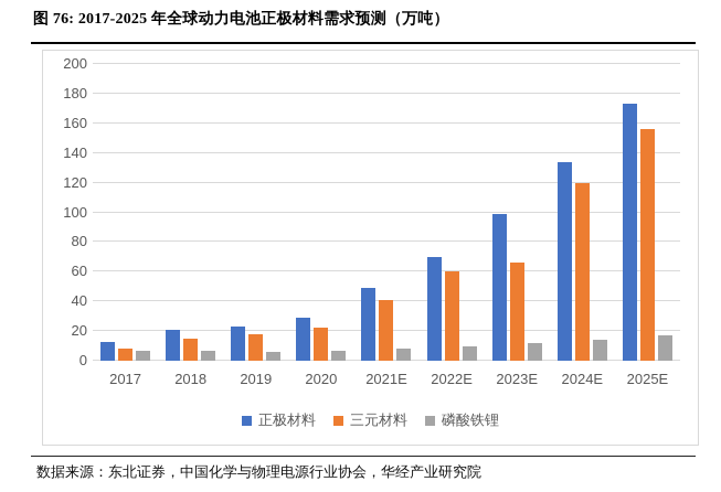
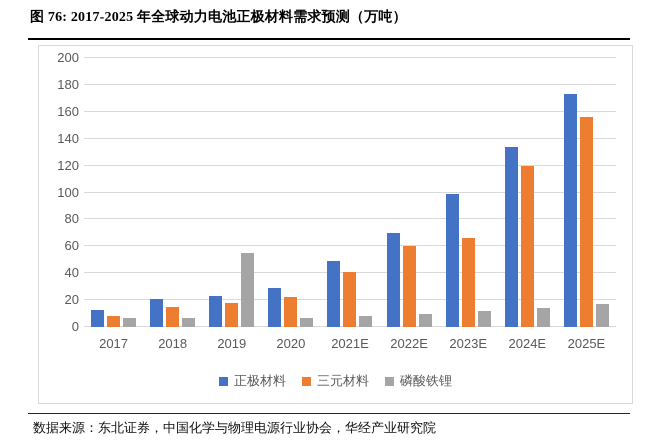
磷酸铁锂/2019: 6 -> 55
